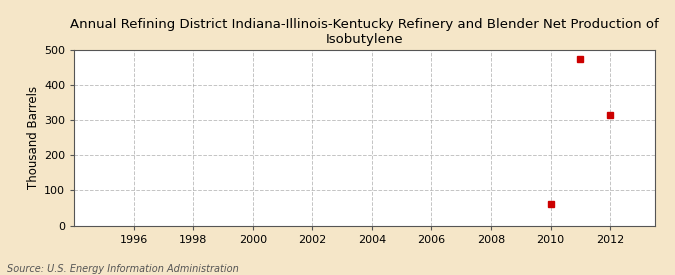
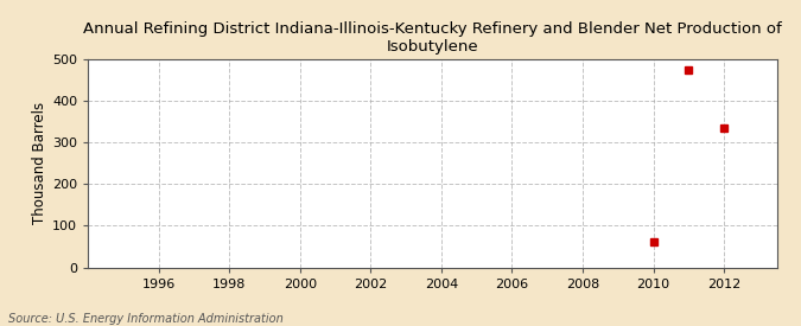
2012: 315 -> 335
